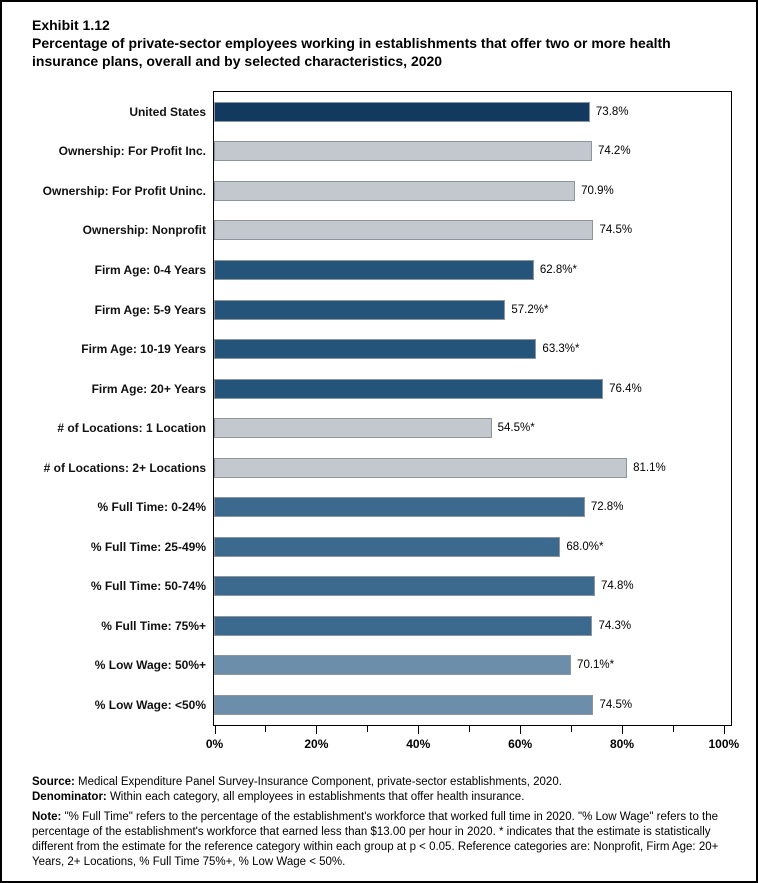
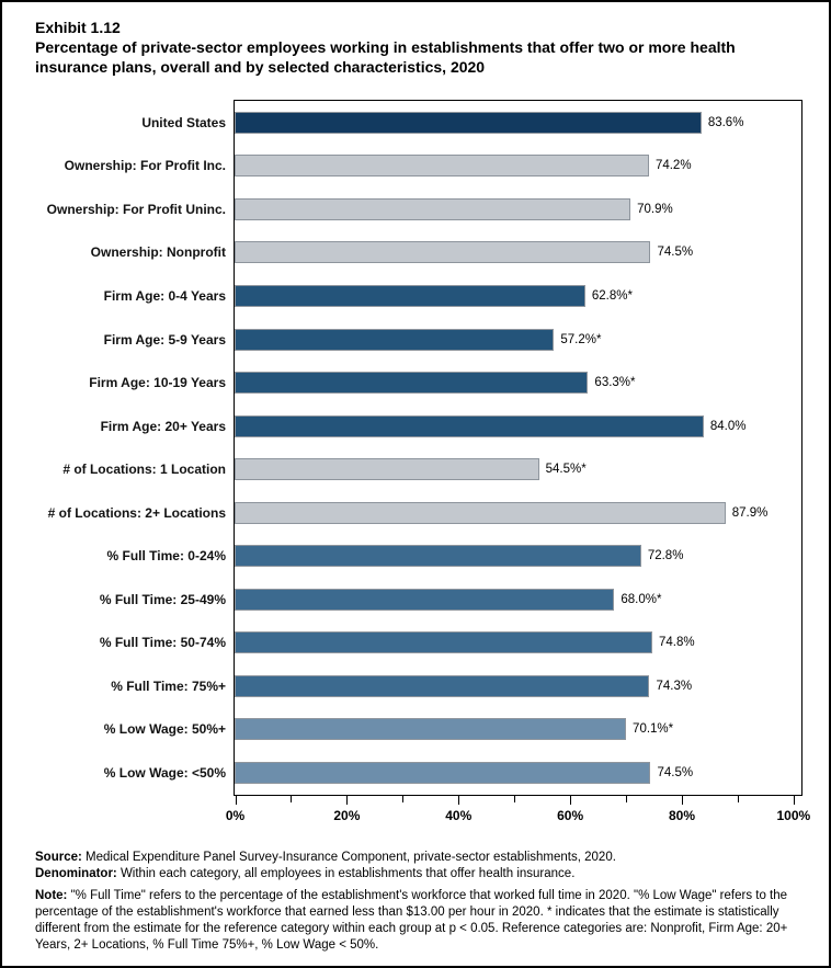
United States: 73.8% -> 83.6%
Firm Age: 20+ Years: 76.4% -> 84.0%
# of Locations: 2+ Locations: 81.1% -> 87.9%
